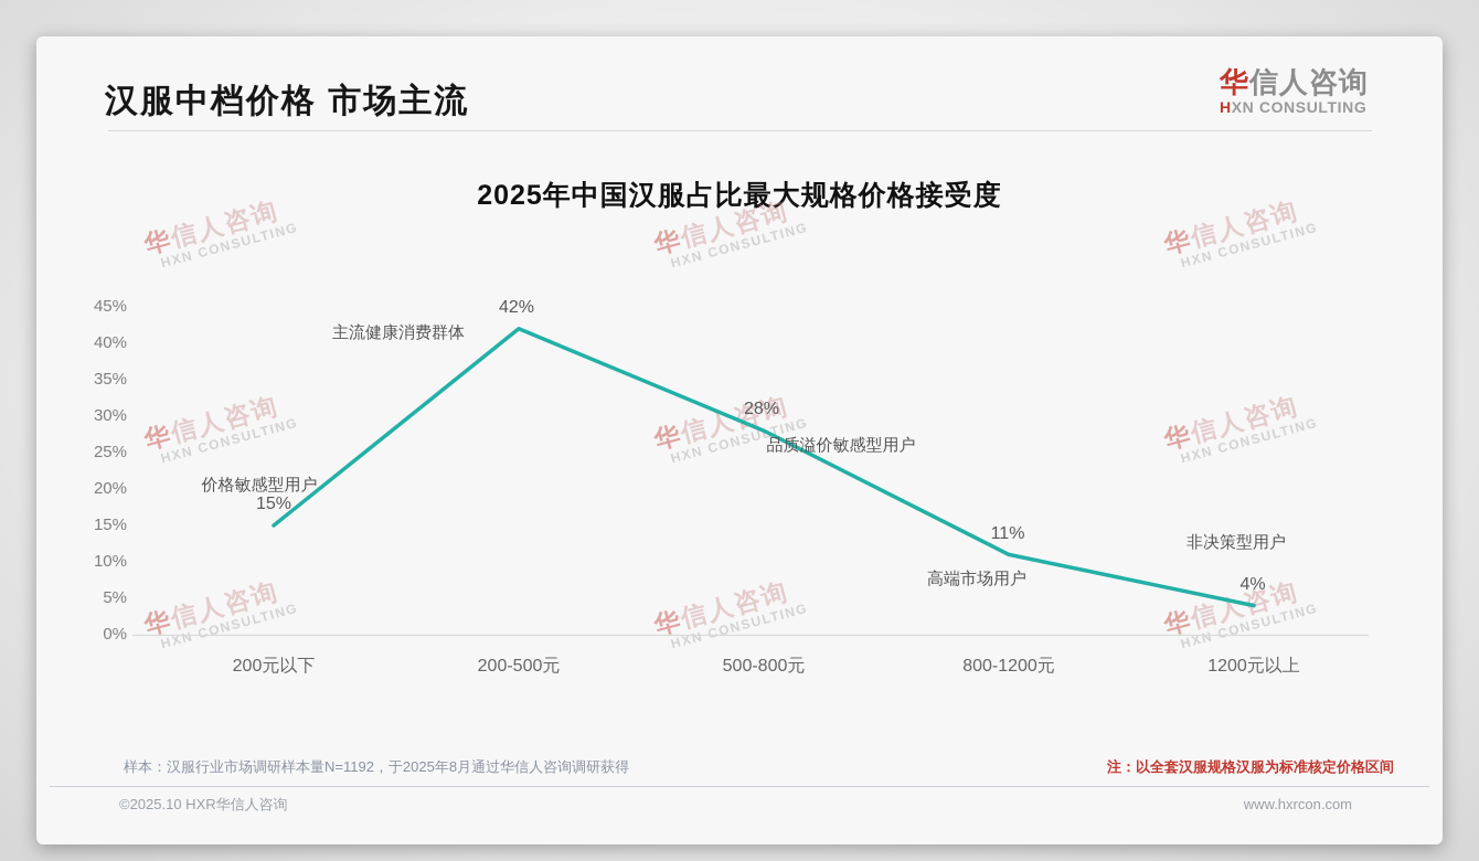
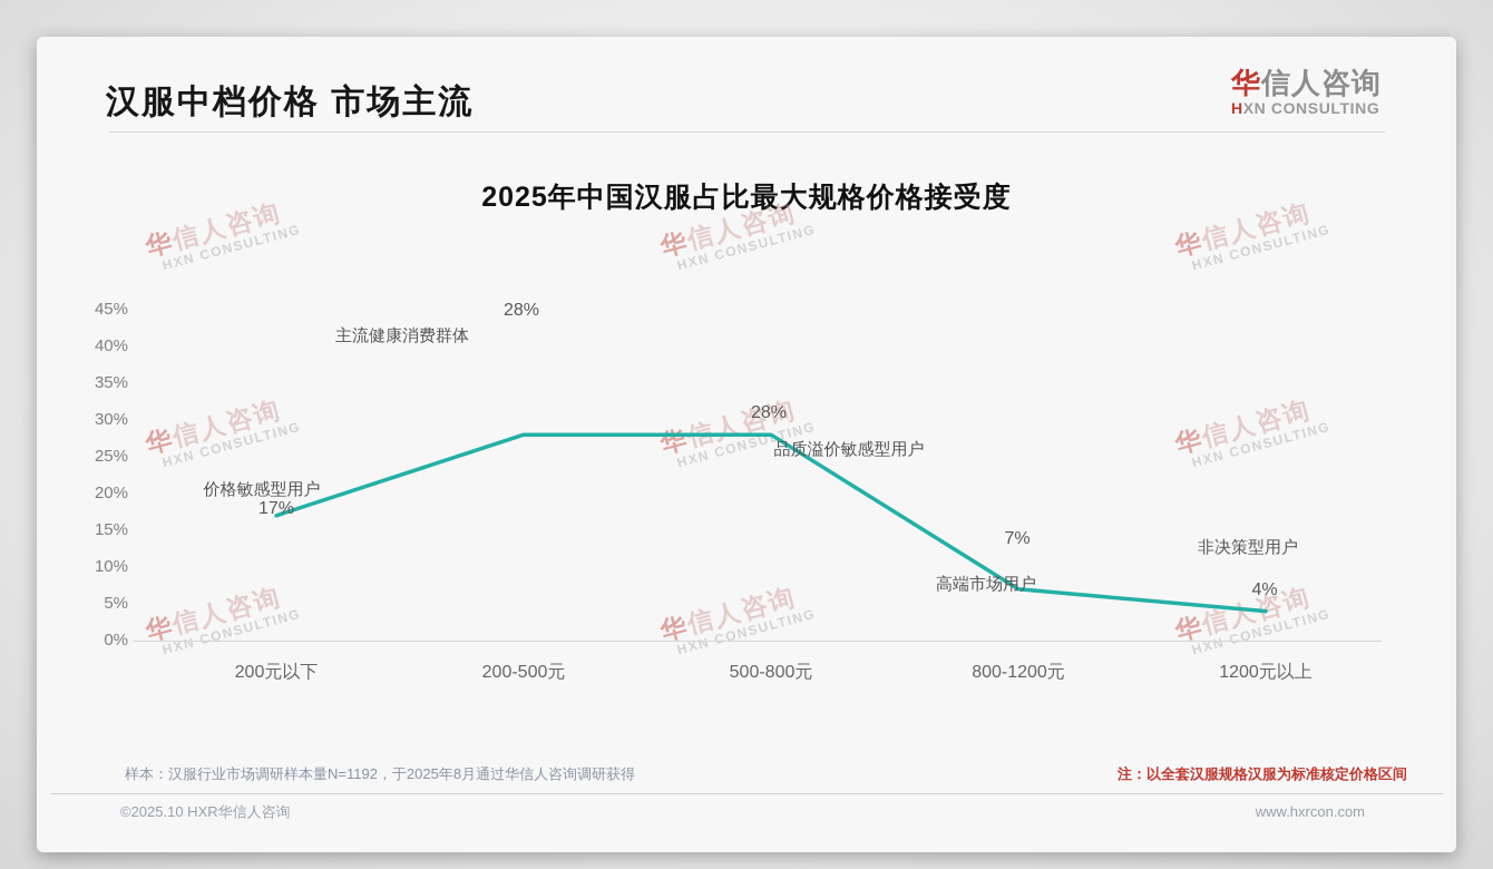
200元以下: 15% -> 17%
200-500元: 42% -> 28%
800-1200元: 11% -> 7%
